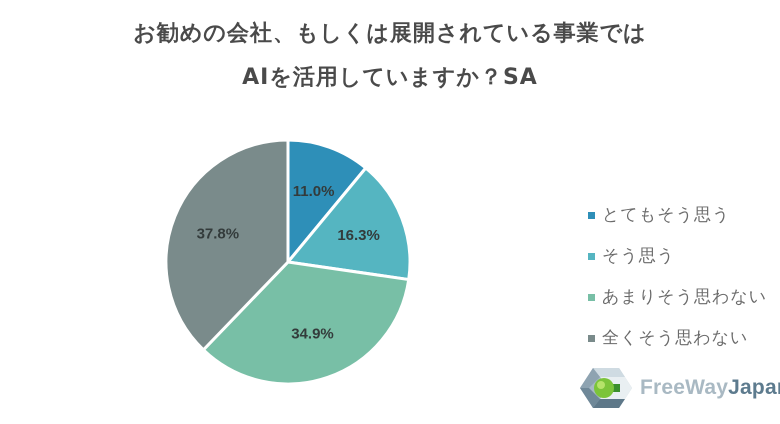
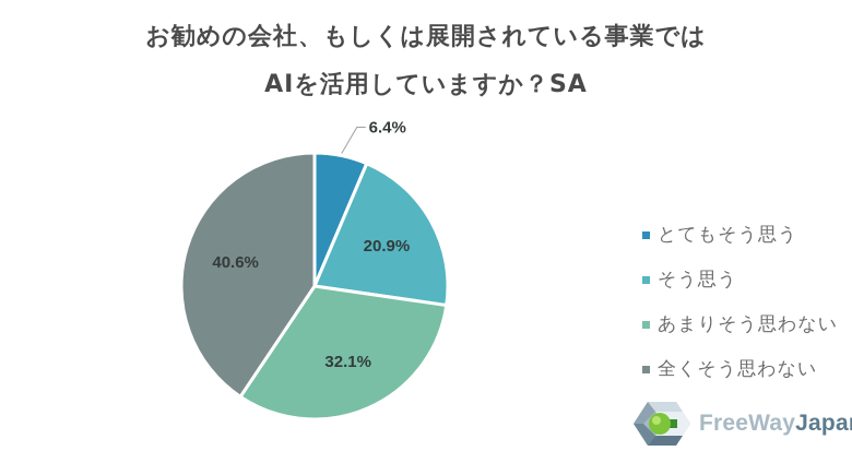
とてもそう思う: 11.0% -> 6.4%
そう思う: 16.3% -> 20.9%
あまりそう思わない: 34.9% -> 32.1%
全くそう思わない: 37.8% -> 40.6%
